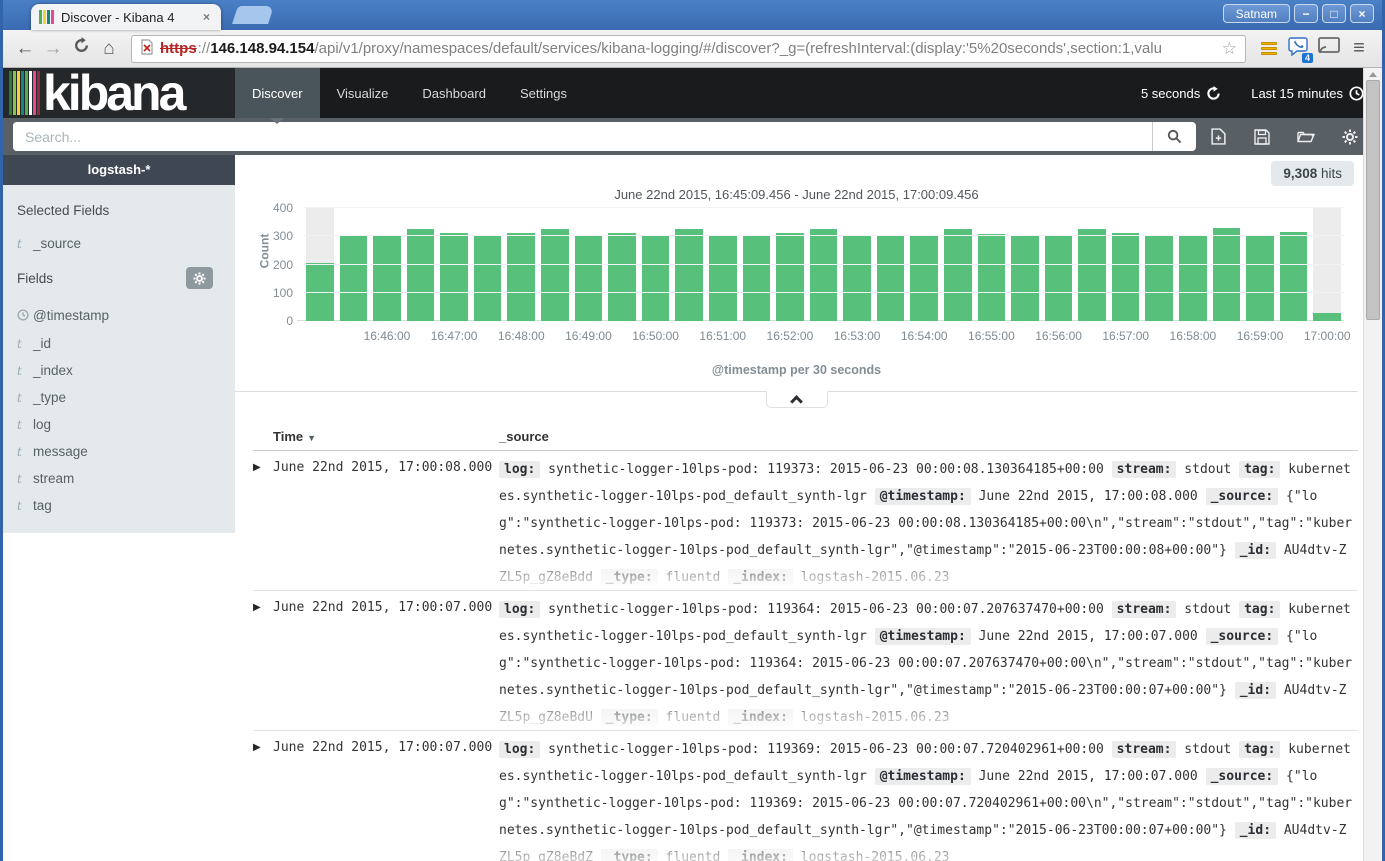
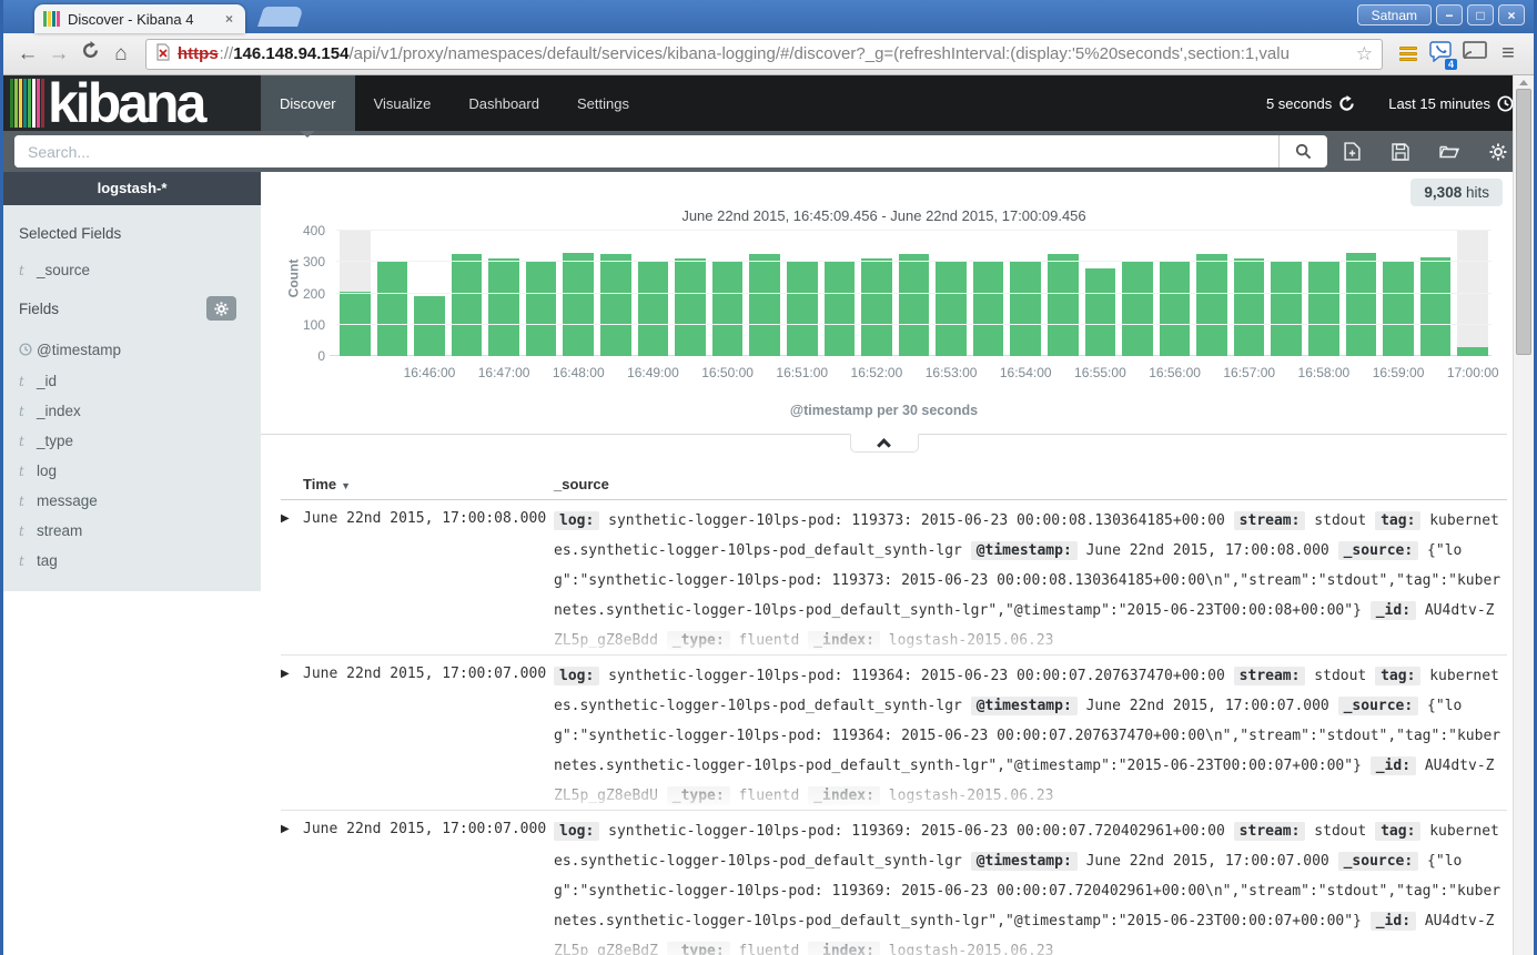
16:46:00: 310 -> 190
16:48:00: 310 -> 330
16:55:00: 310 -> 280
